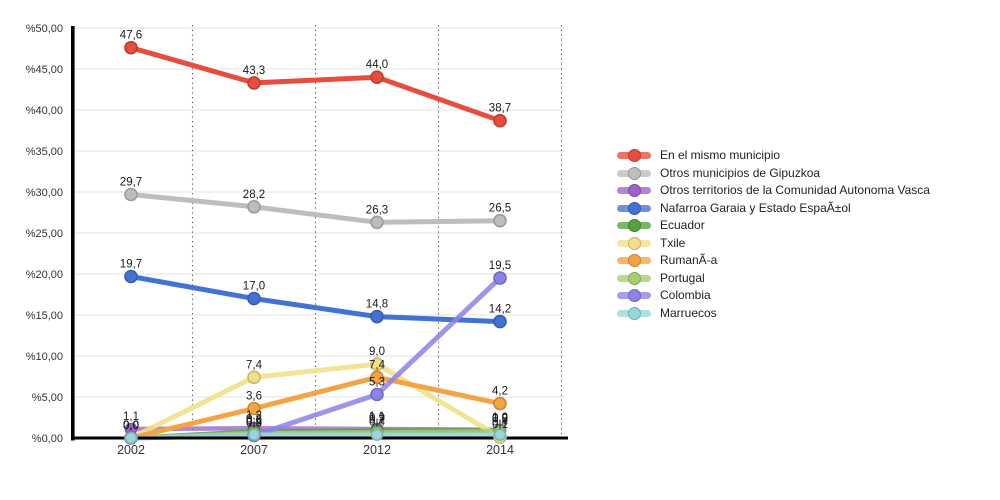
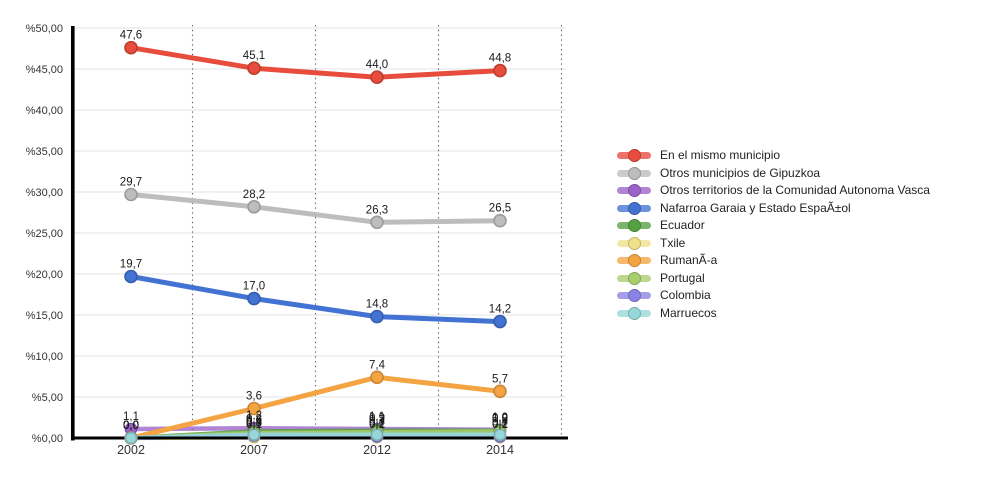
En el mismo municipio/2007: 43,3 -> 45,1
Txile/2007: 7,4 -> 0,1
Txile/2012: 9,0 -> 0,1
Colombia/2012: 5,3 -> 0,2
En el mismo municipio/2014: 38,7 -> 44,8
RumanÃ-a/2014: 4,2 -> 5,7
Colombia/2014: 19,5 -> 0,2
